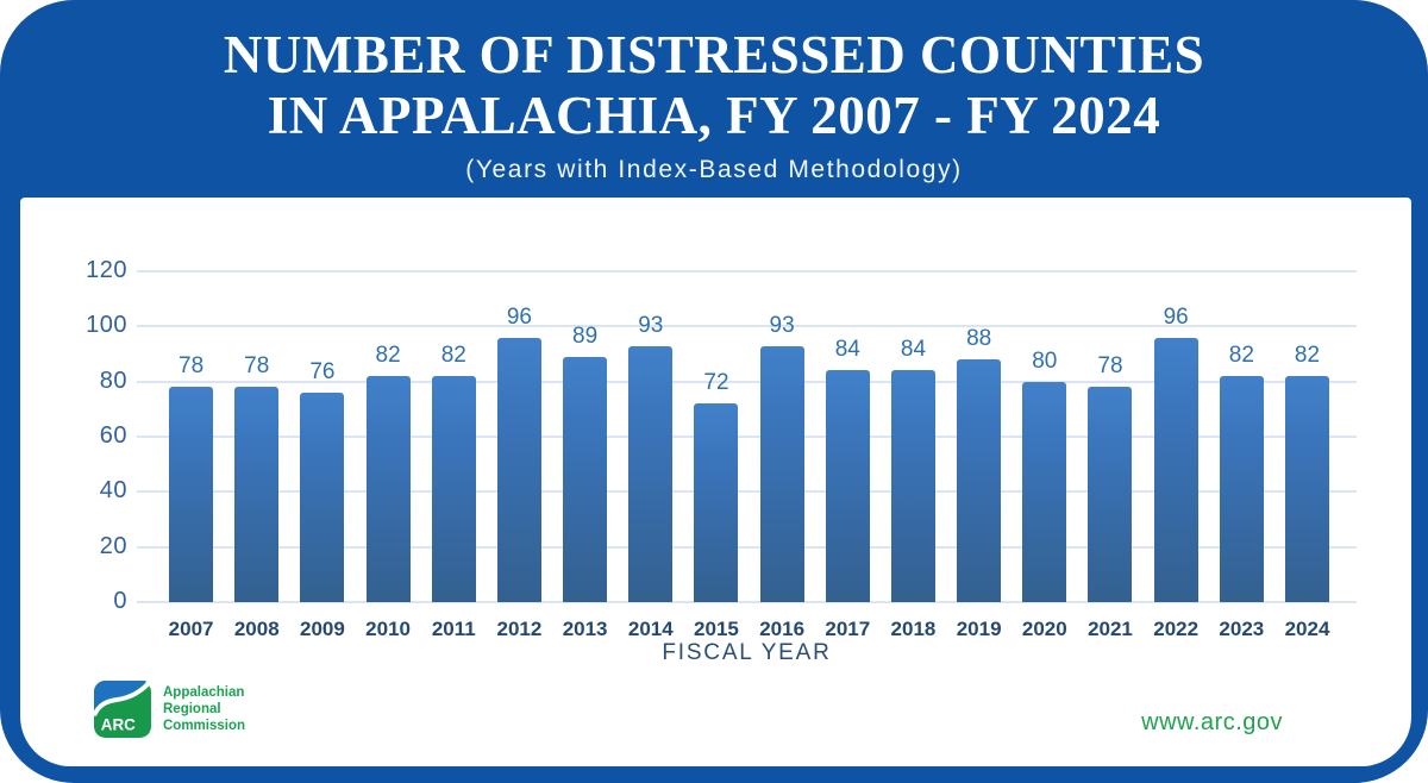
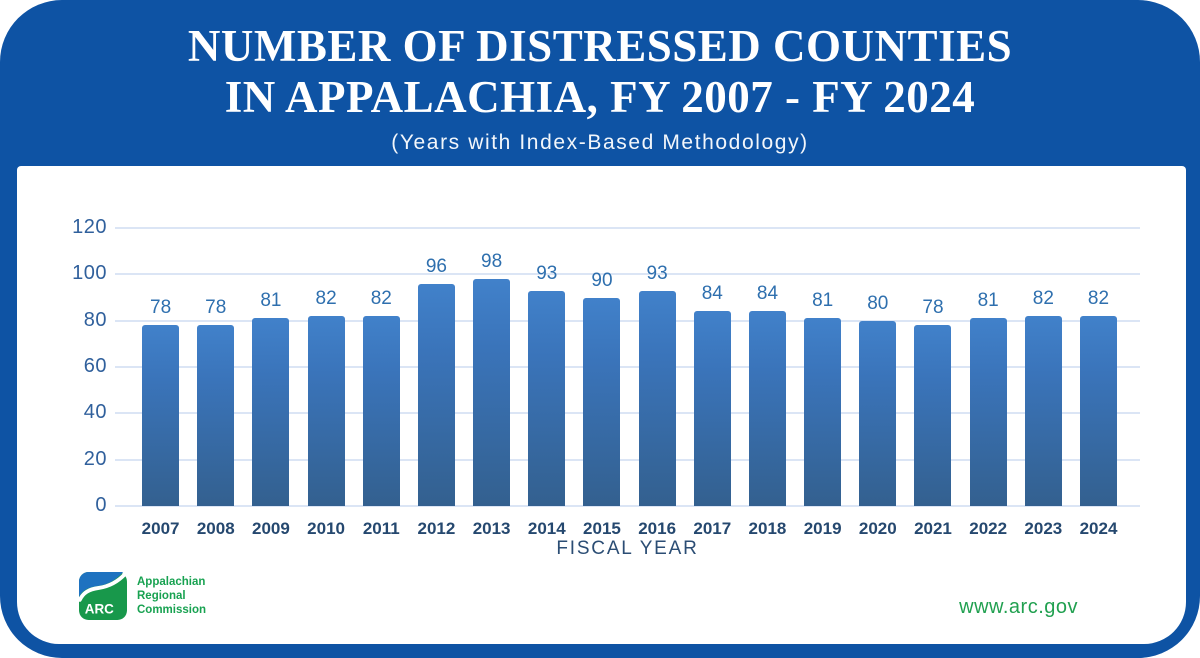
2009: 76 -> 81
2013: 89 -> 98
2015: 72 -> 90
2019: 88 -> 81
2022: 96 -> 81
